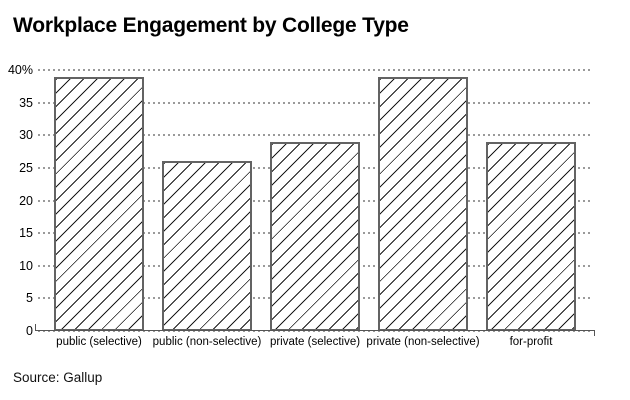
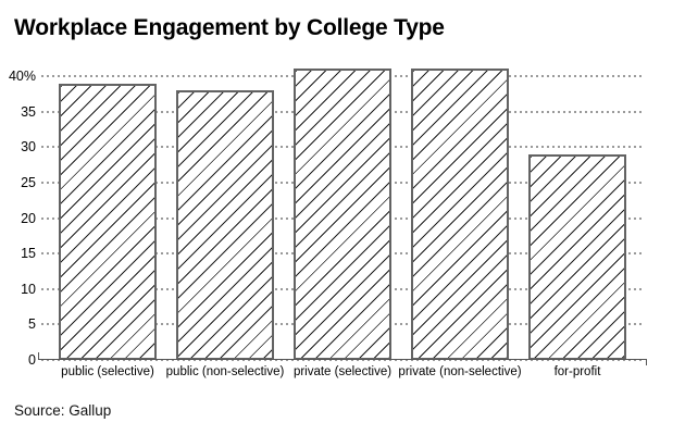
public (non-selective): 26% -> 38%
private (selective): 29% -> 41%
private (non-selective): 39% -> 41%
